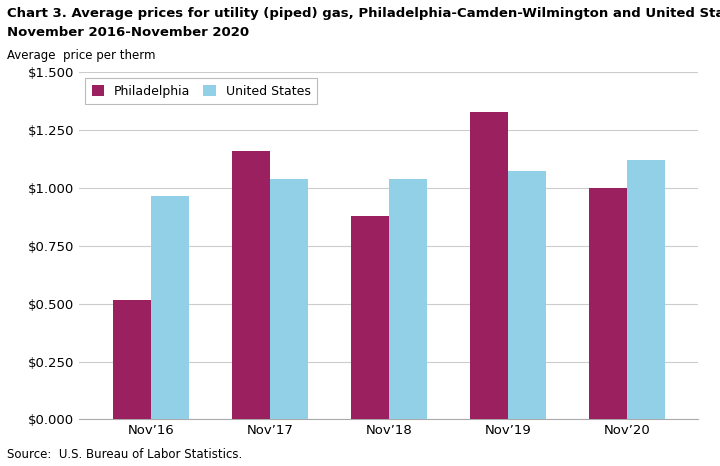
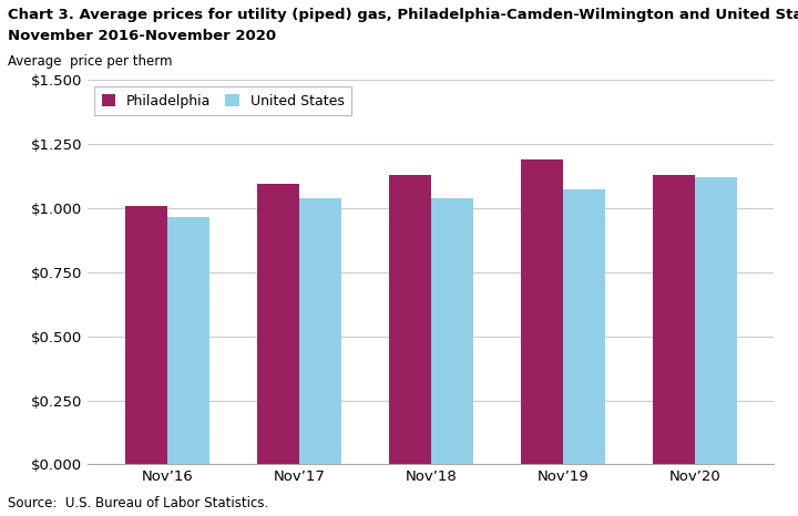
Philadelphia/Nov’16: $0.515 -> $1.007
Philadelphia/Nov’17: $1.160 -> $1.093
Philadelphia/Nov’18: $0.880 -> $1.130
Philadelphia/Nov’19: $1.330 -> $1.192
Philadelphia/Nov’20: $1.000 -> $1.130
